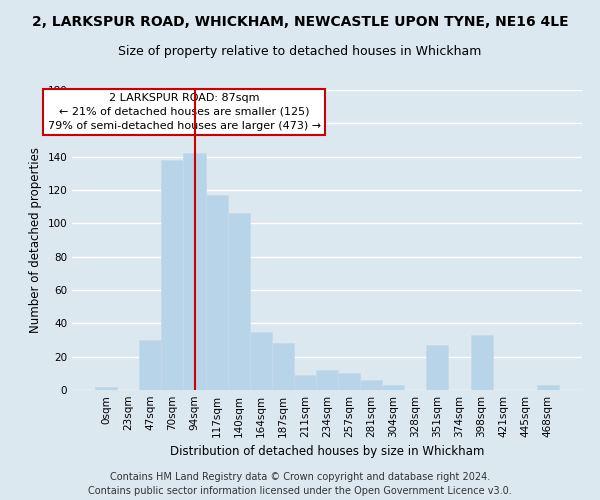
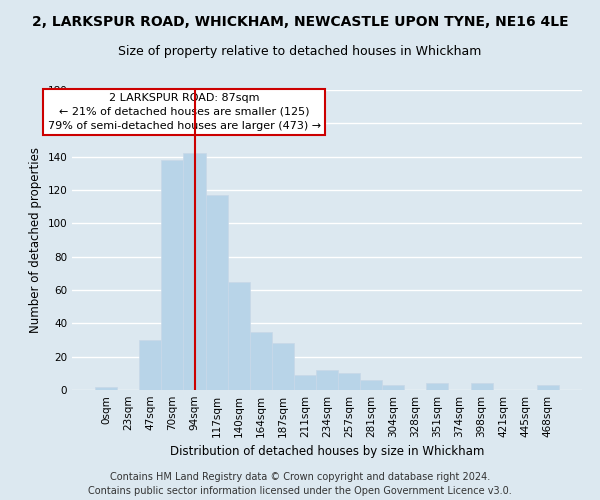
140sqm: 106 -> 65
351sqm: 27 -> 4
398sqm: 33 -> 4
